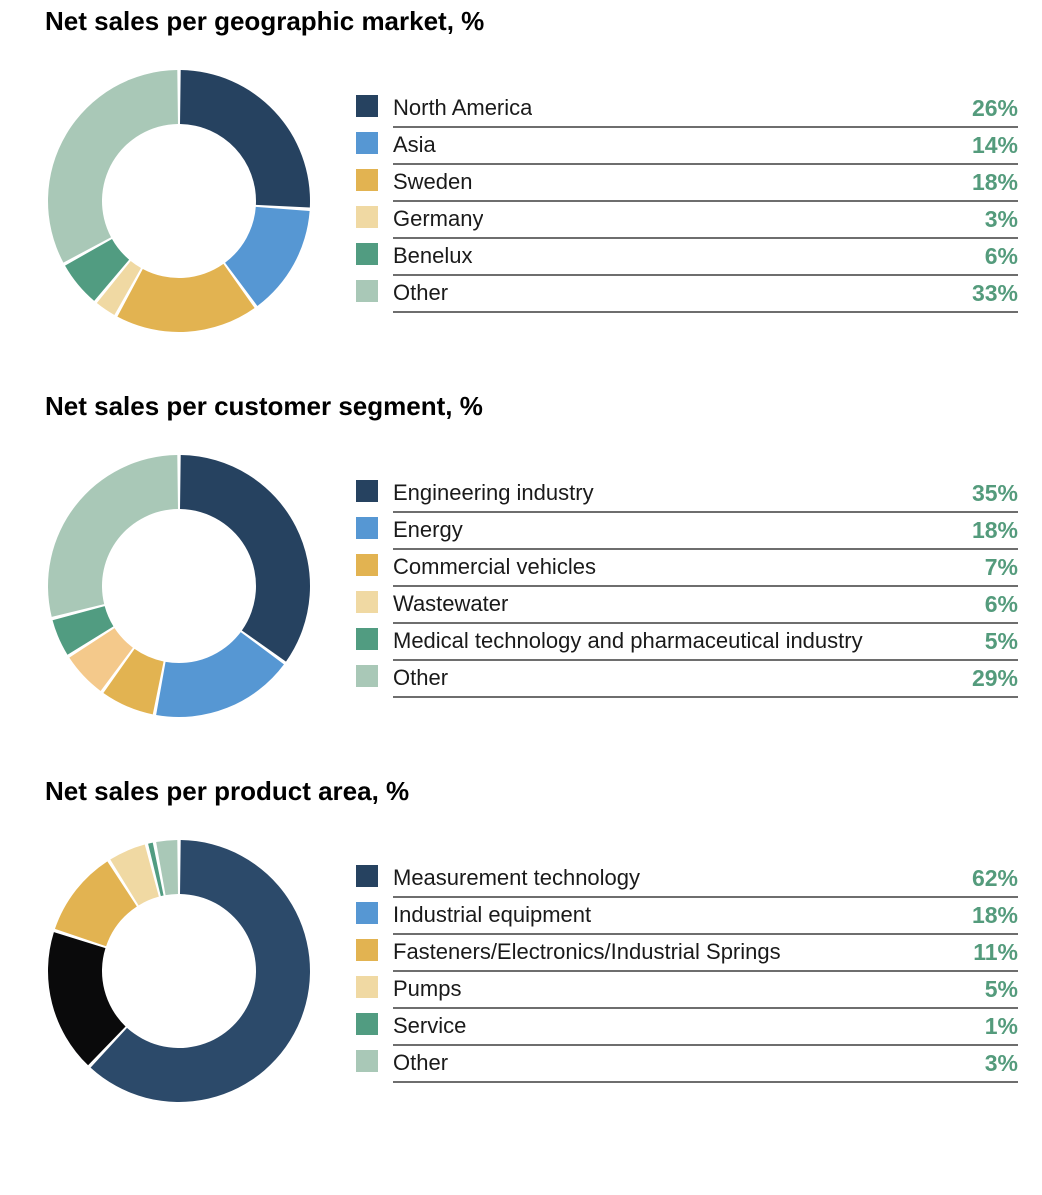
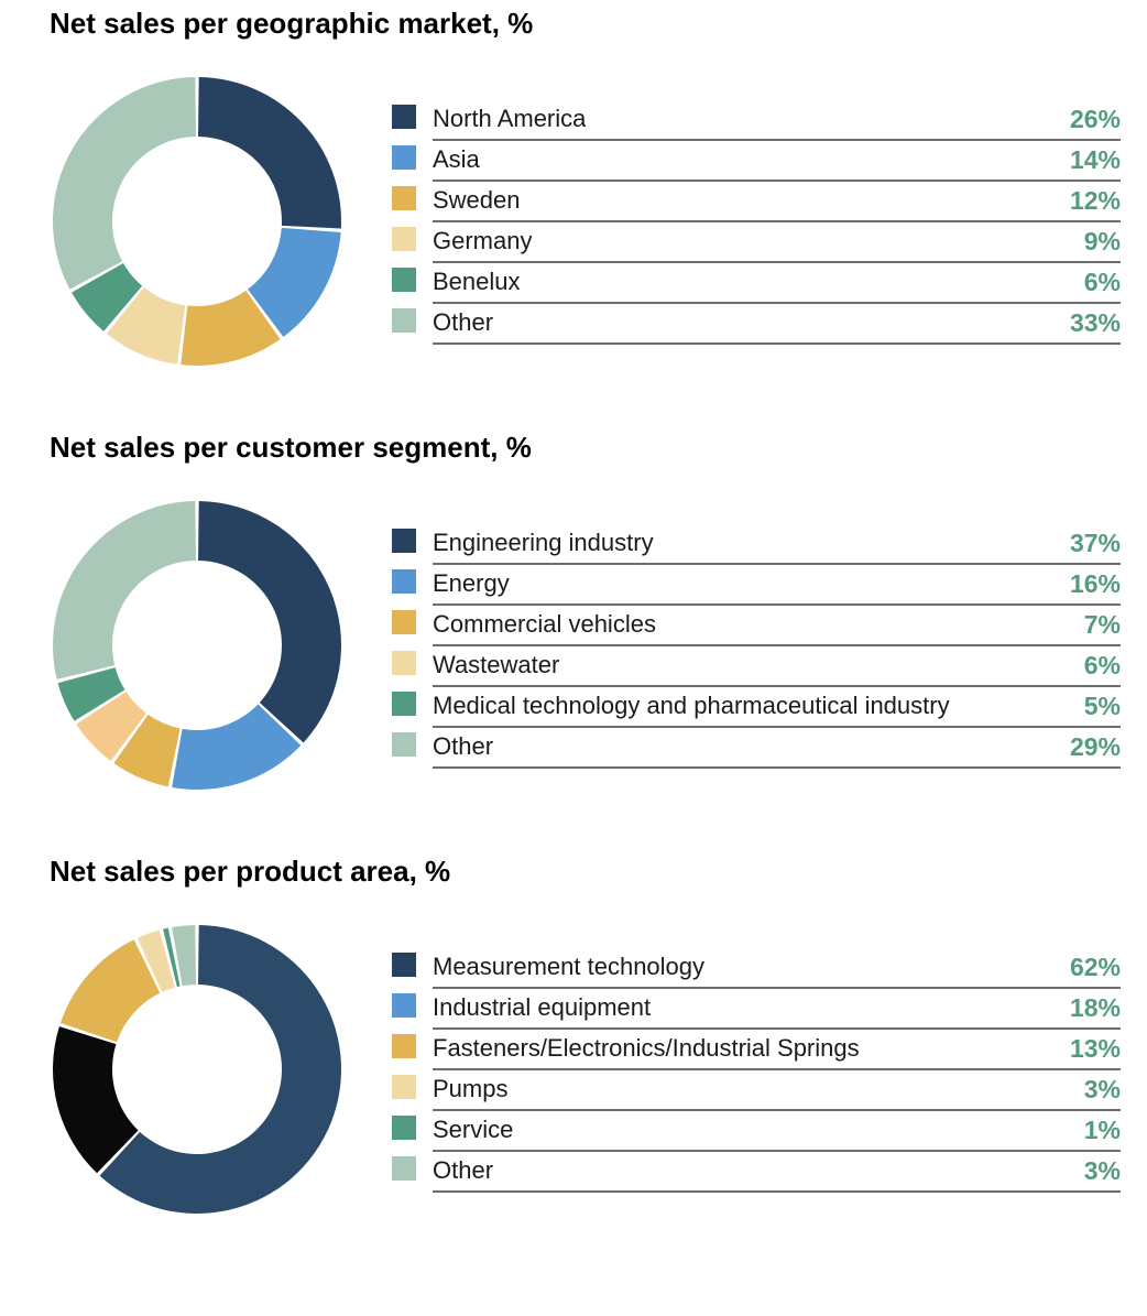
Net sales per geographic market, %/Sweden: 18% -> 12%
Net sales per geographic market, %/Germany: 3% -> 9%
Net sales per customer segment, %/Engineering industry: 35% -> 37%
Net sales per customer segment, %/Energy: 18% -> 16%
Net sales per product area, %/Fasteners/Electronics/Industrial Springs: 11% -> 13%
Net sales per product area, %/Pumps: 5% -> 3%
